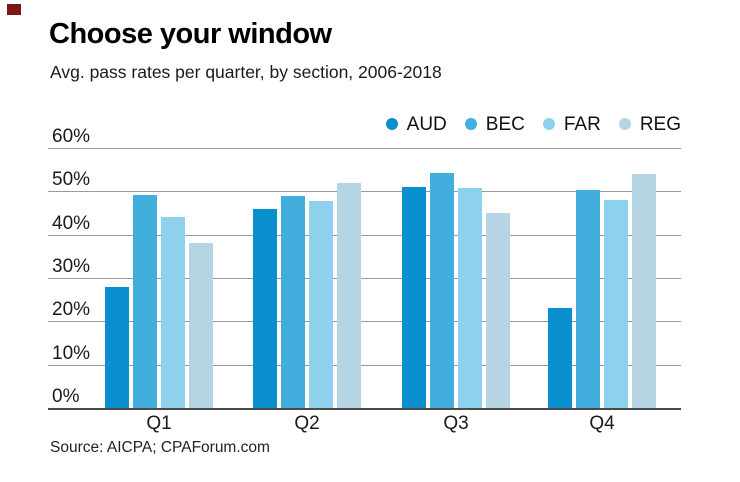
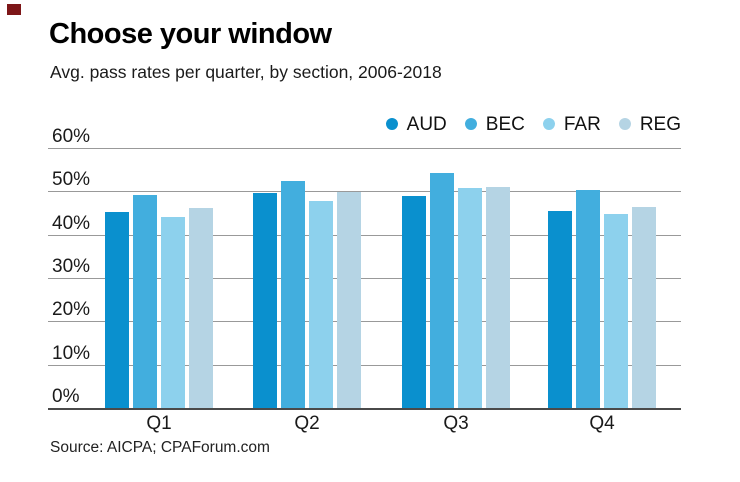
AUD/Q1: 28% -> 45%
REG/Q1: 38% -> 46%
AUD/Q2: 46% -> 50%
BEC/Q2: 49% -> 52%
REG/Q2: 52% -> 50%
AUD/Q3: 51% -> 49%
REG/Q3: 45% -> 51%
AUD/Q4: 23% -> 45%
FAR/Q4: 48% -> 45%
REG/Q4: 54% -> 46%
